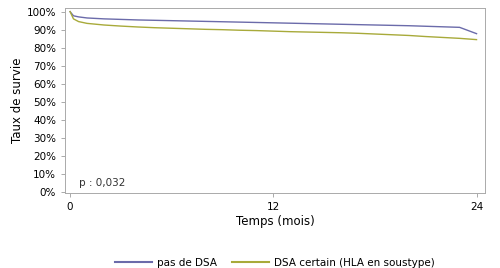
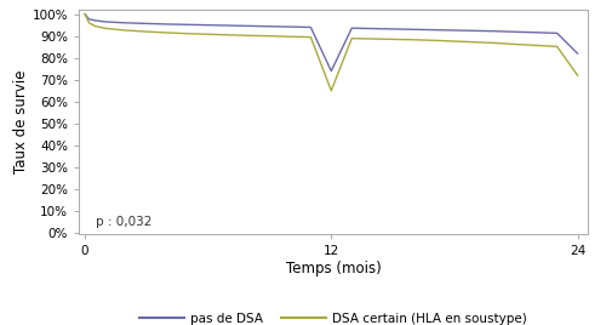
pas de DSA/12: 94% -> 74%
DSA certain (HLA en soustype)/12: 89% -> 65%
pas de DSA/24: 88% -> 82%
DSA certain (HLA en soustype)/24: 84% -> 72%
